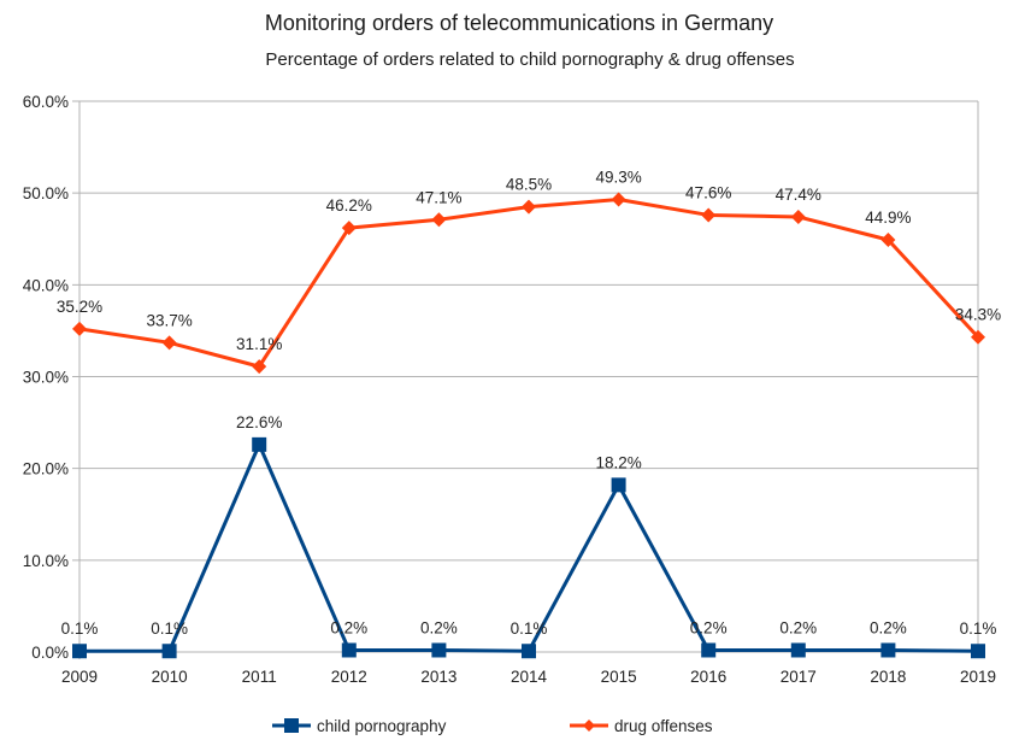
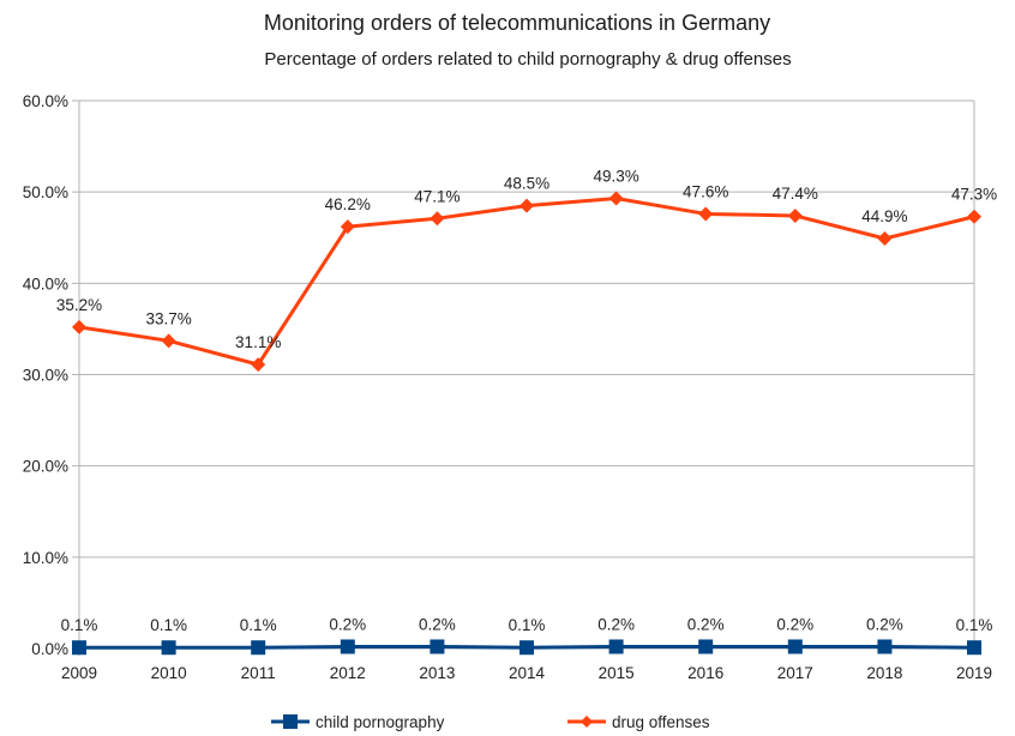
child pornography/2011: 22.6% -> 0.1%
child pornography/2015: 18.2% -> 0.2%
drug offenses/2019: 34.3% -> 47.3%
